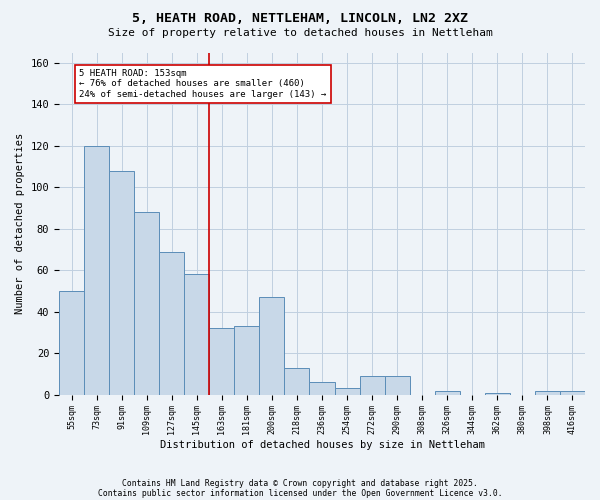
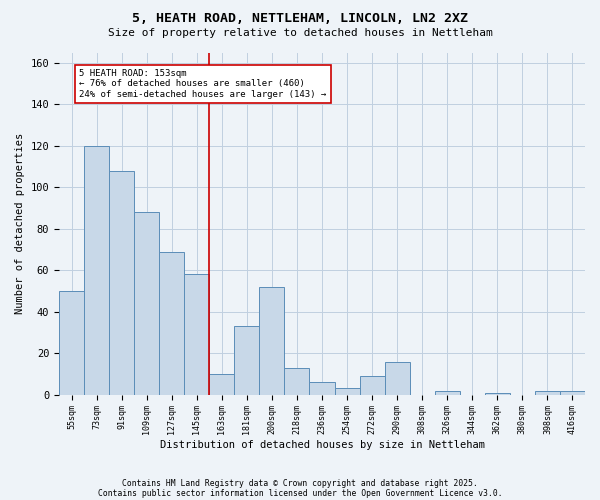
163sqm: 32 -> 10
200sqm: 47 -> 52
290sqm: 9 -> 16
